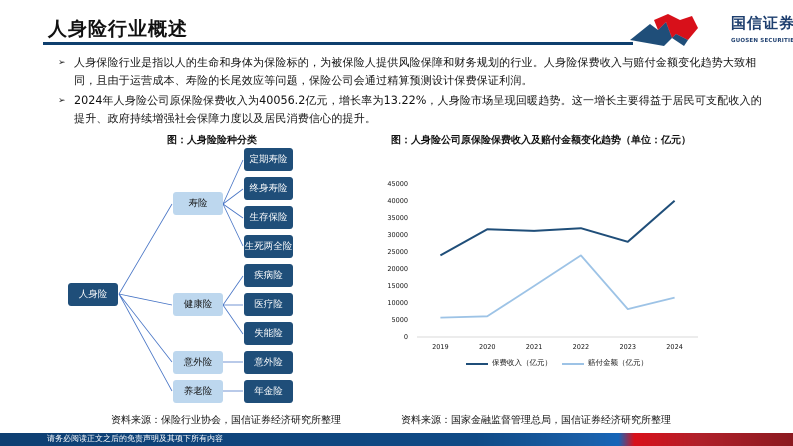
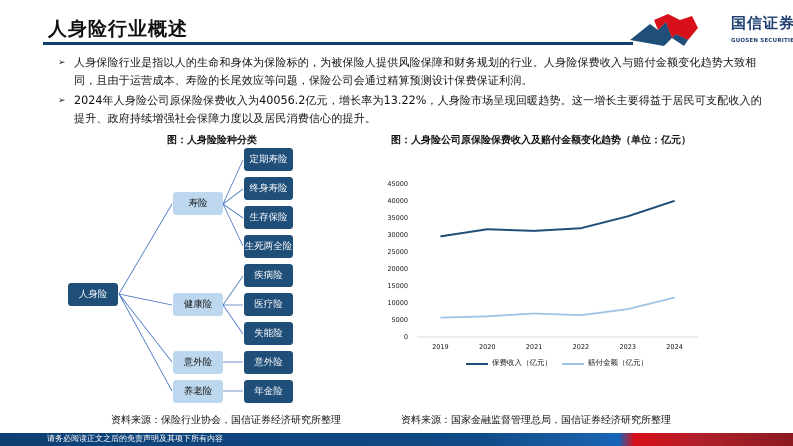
保费收入（亿元）/2019: 24000 -> 30000
赔付金额（亿元）/2021: 15000 -> 7000
赔付金额（亿元）/2022: 24000 -> 6000
保费收入（亿元）/2023: 28000 -> 36000
